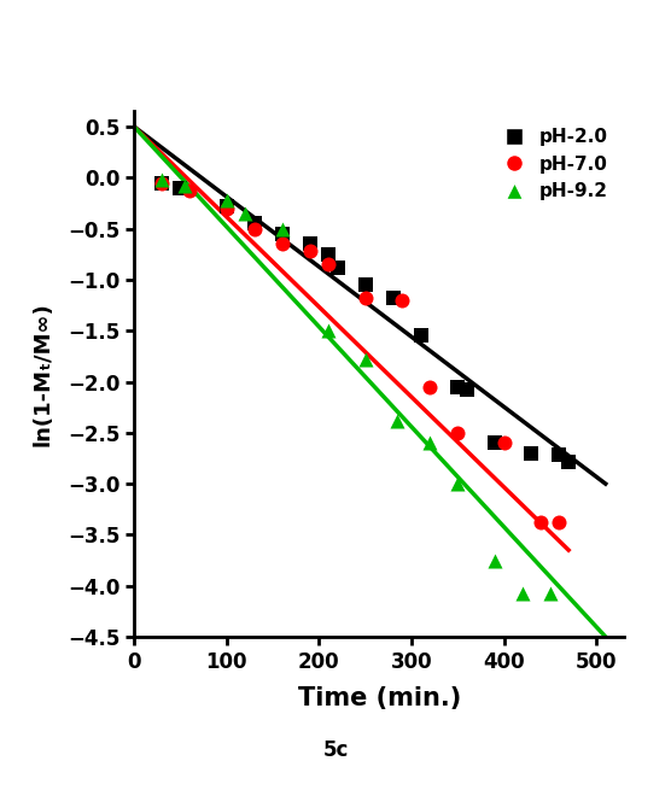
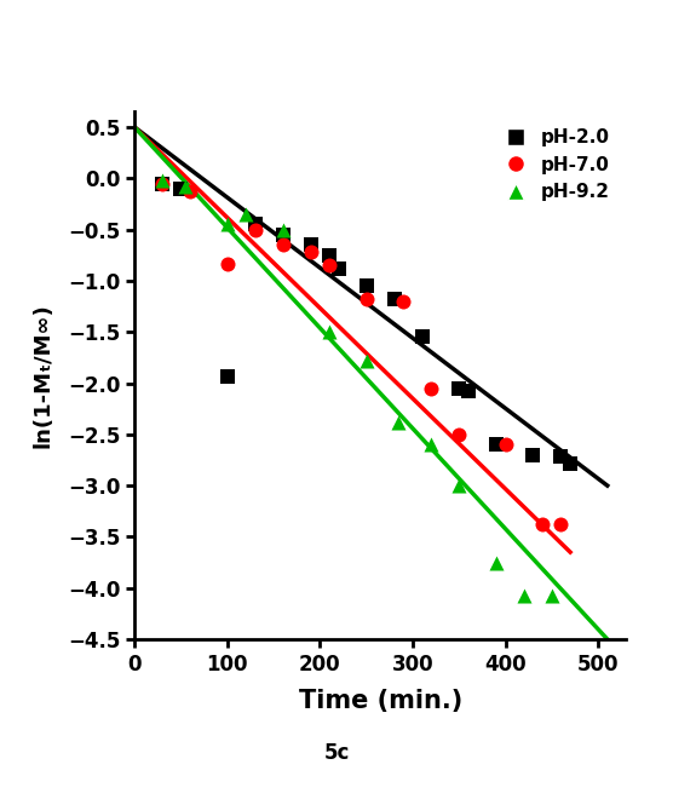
pH-2.0/100: -0.28 -> -1.94
pH-7.0/100: -0.30 -> -0.84
pH-9.2/100: -0.22 -> -0.44
